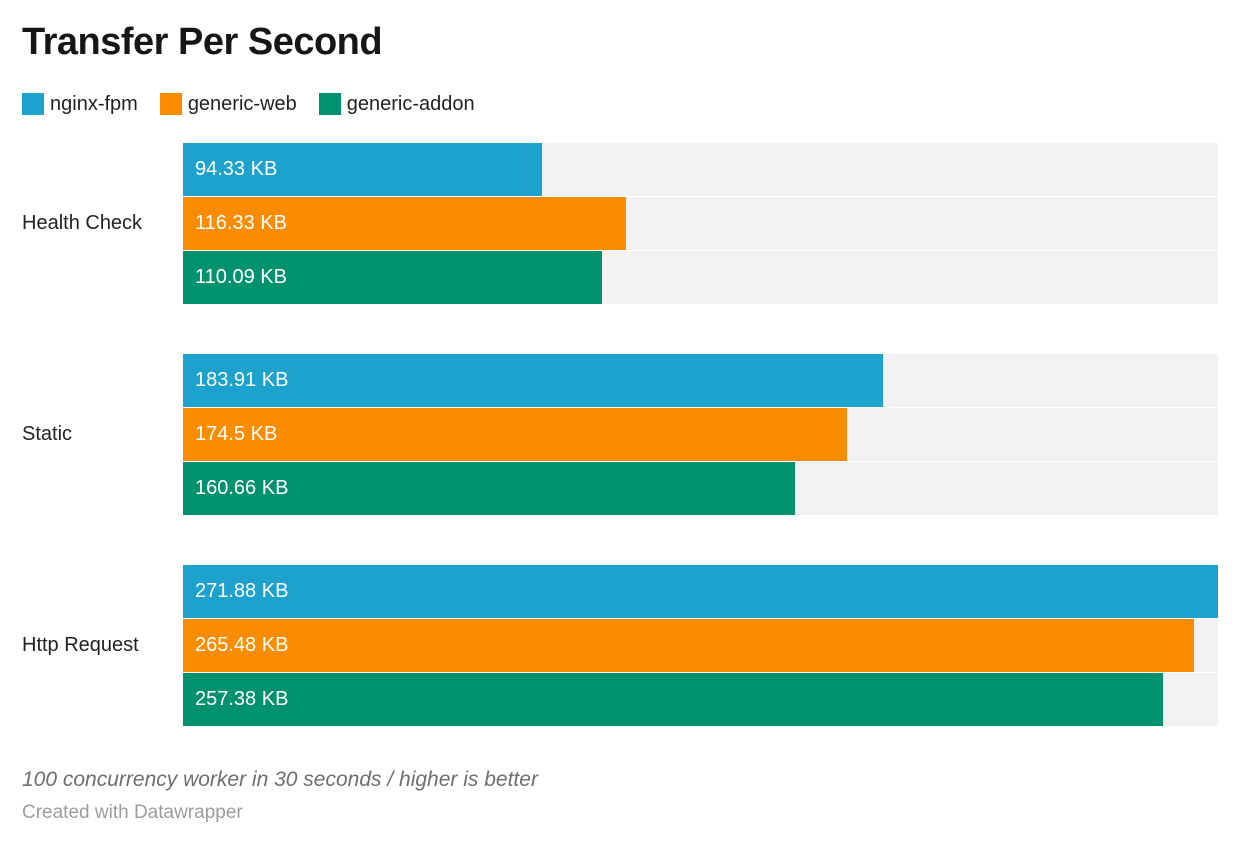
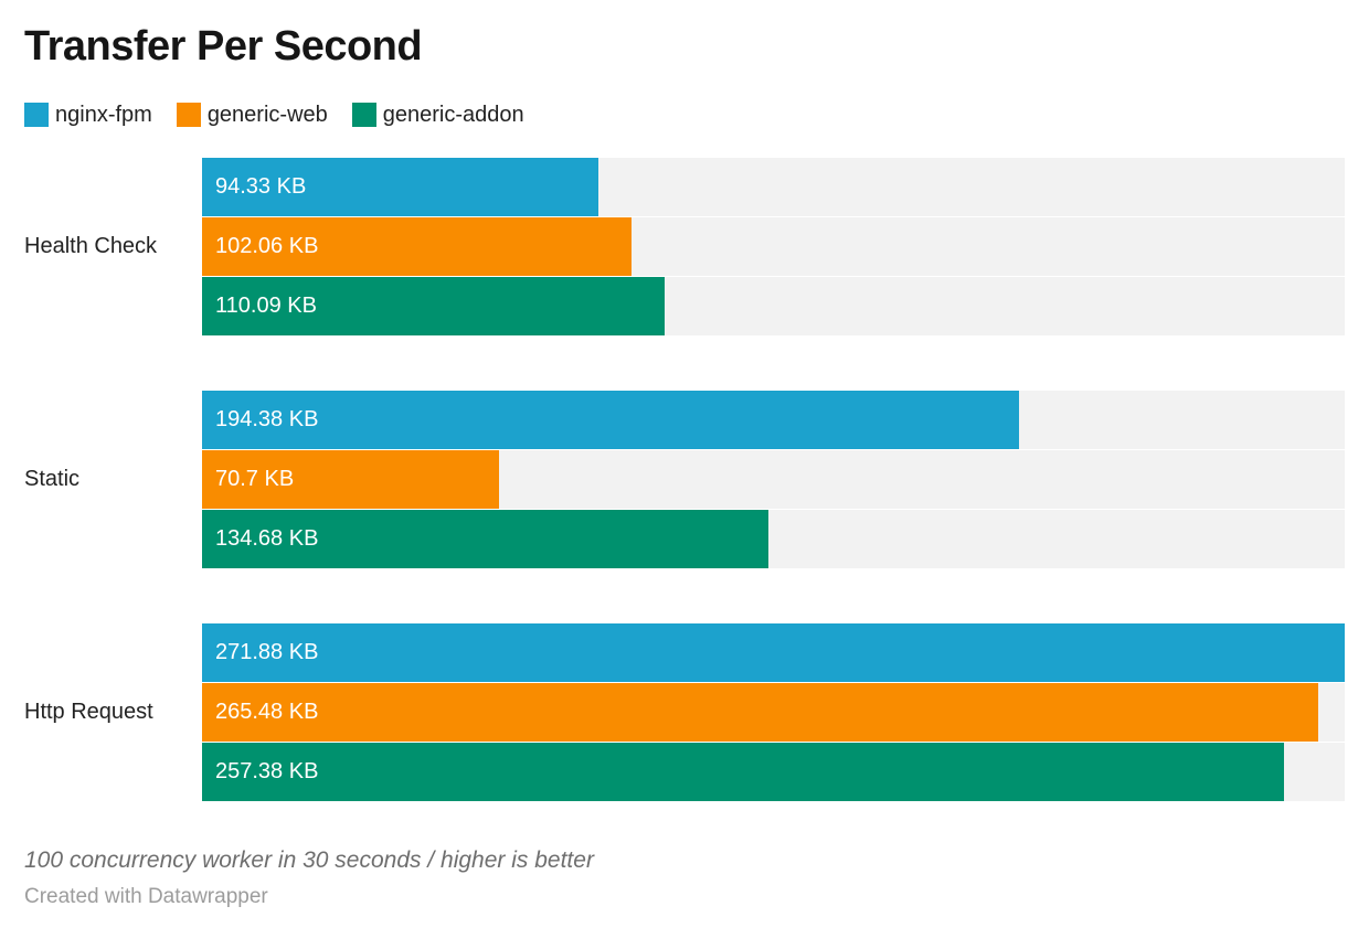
generic-web/Health Check: 116.33 -> 102.06
nginx-fpm/Static: 183.91 -> 194.38
generic-web/Static: 174.5 -> 70.7
generic-addon/Static: 160.66 -> 134.68
